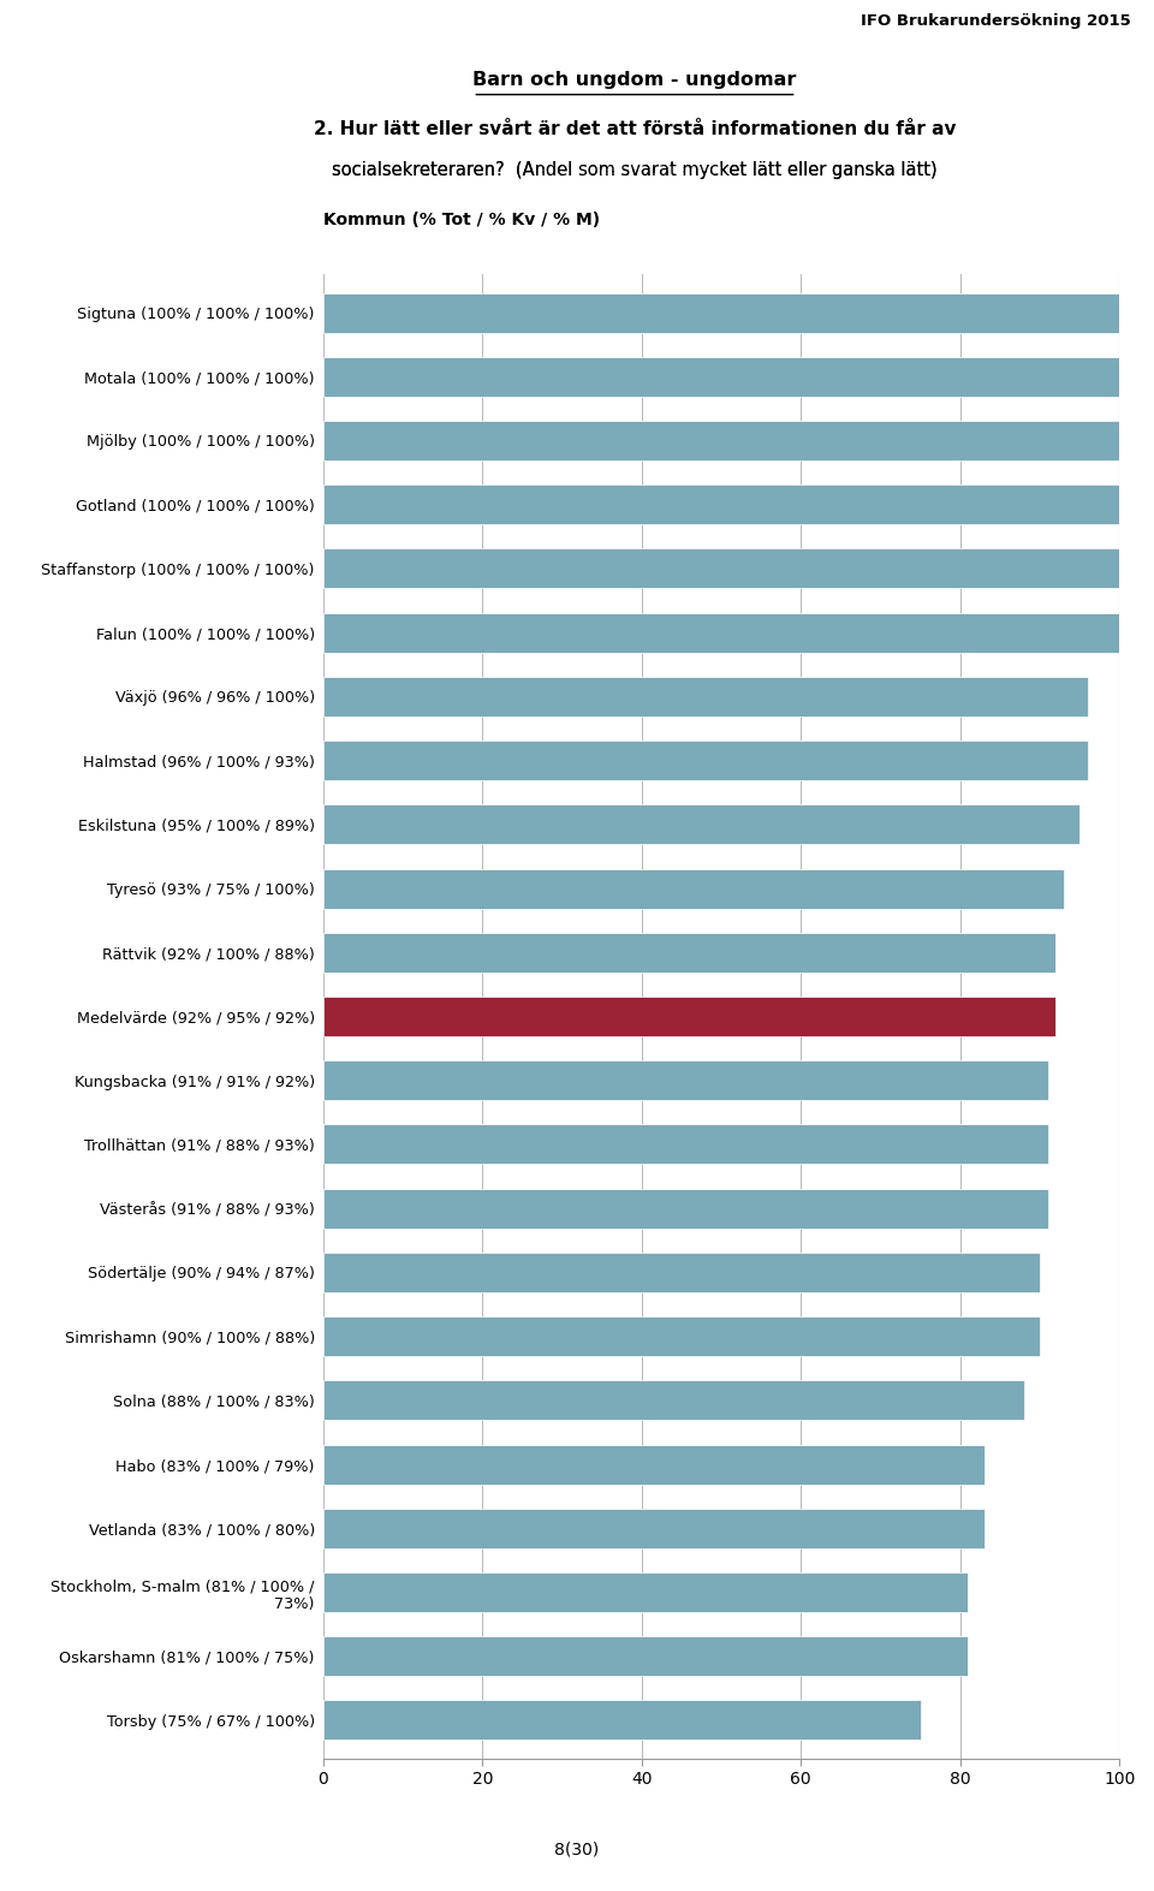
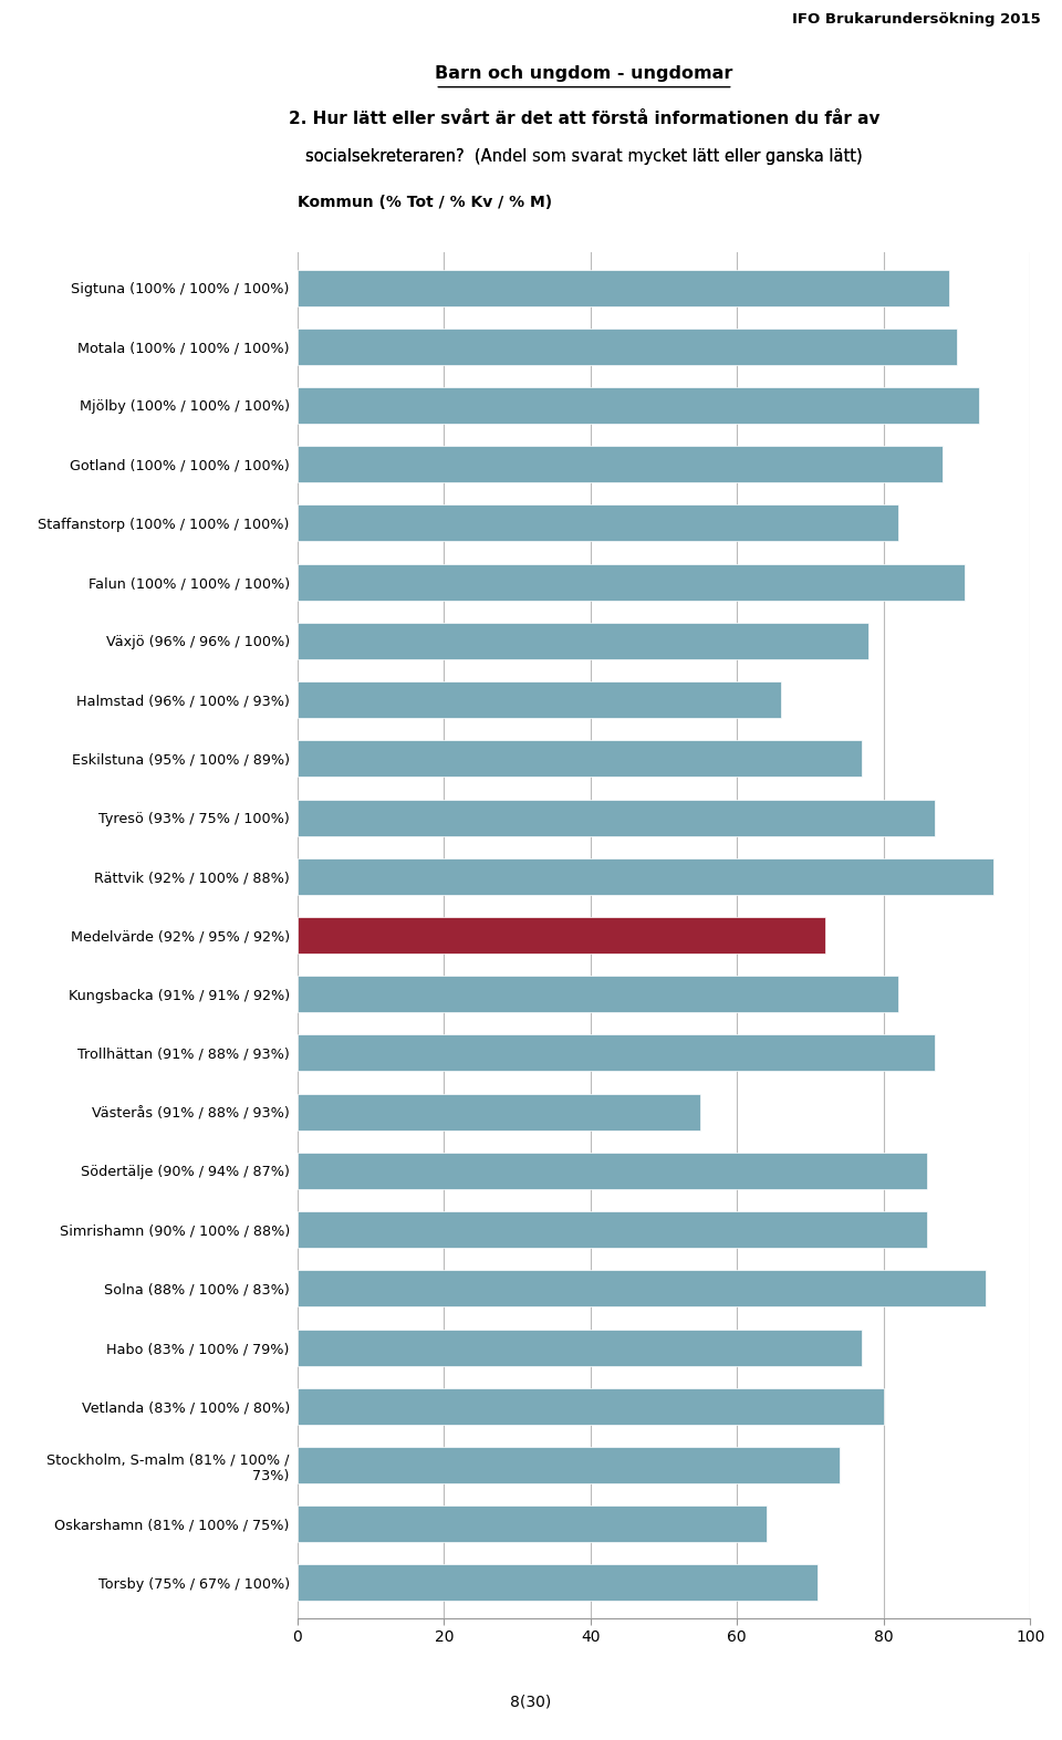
Sigtuna (100% / 100% / 100%): 100 -> 89
Motala (100% / 100% / 100%): 100 -> 90
Mjölby (100% / 100% / 100%): 100 -> 93
Gotland (100% / 100% / 100%): 100 -> 88
Staffanstorp (100% / 100% / 100%): 100 -> 82
Falun (100% / 100% / 100%): 100 -> 91
Växjö (96% / 96% / 100%): 96 -> 78
Halmstad (96% / 100% / 93%): 96 -> 66
Eskilstuna (95% / 100% / 89%): 95 -> 77
Tyresö (93% / 75% / 100%): 93 -> 87
Rättvik (92% / 100% / 88%): 92 -> 95
Medelvärde (92% / 95% / 92%): 92 -> 72
Kungsbacka (91% / 91% / 92%): 91 -> 82
Trollhättan (91% / 88% / 93%): 91 -> 87
Västerås (91% / 88% / 93%): 91 -> 55
Södertälje (90% / 94% / 87%): 90 -> 86
Simrishamn (90% / 100% / 88%): 90 -> 86
Solna (88% / 100% / 83%): 88 -> 94
Habo (83% / 100% / 79%): 83 -> 77
Vetlanda (83% / 100% / 80%): 83 -> 80
Stockholm, S-malm (81% / 100% / 73%): 81 -> 74
Oskarshamn (81% / 100% / 75%): 81 -> 64
Torsby (75% / 67% / 100%): 75 -> 71
